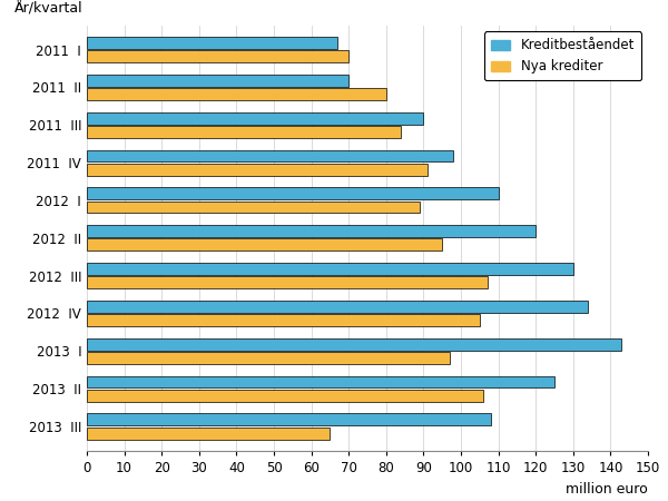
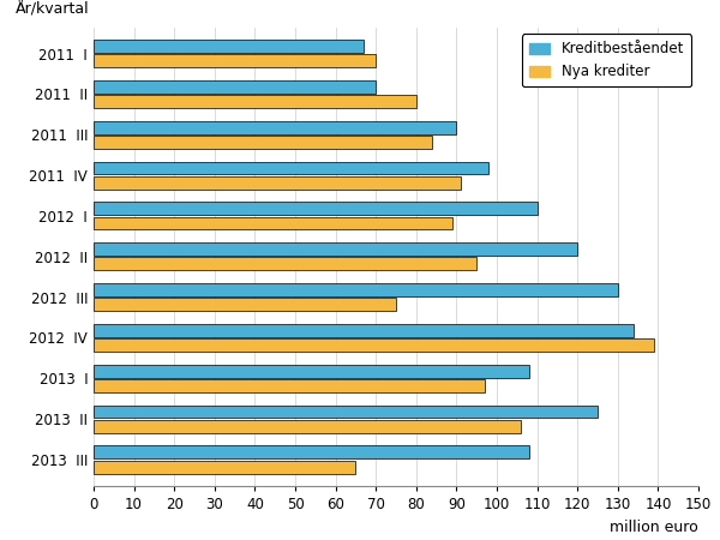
Nya krediter/2012 III: 107 -> 75
Nya krediter/2012 IV: 105 -> 139
Kreditbeståendet/2013 I: 143 -> 108
